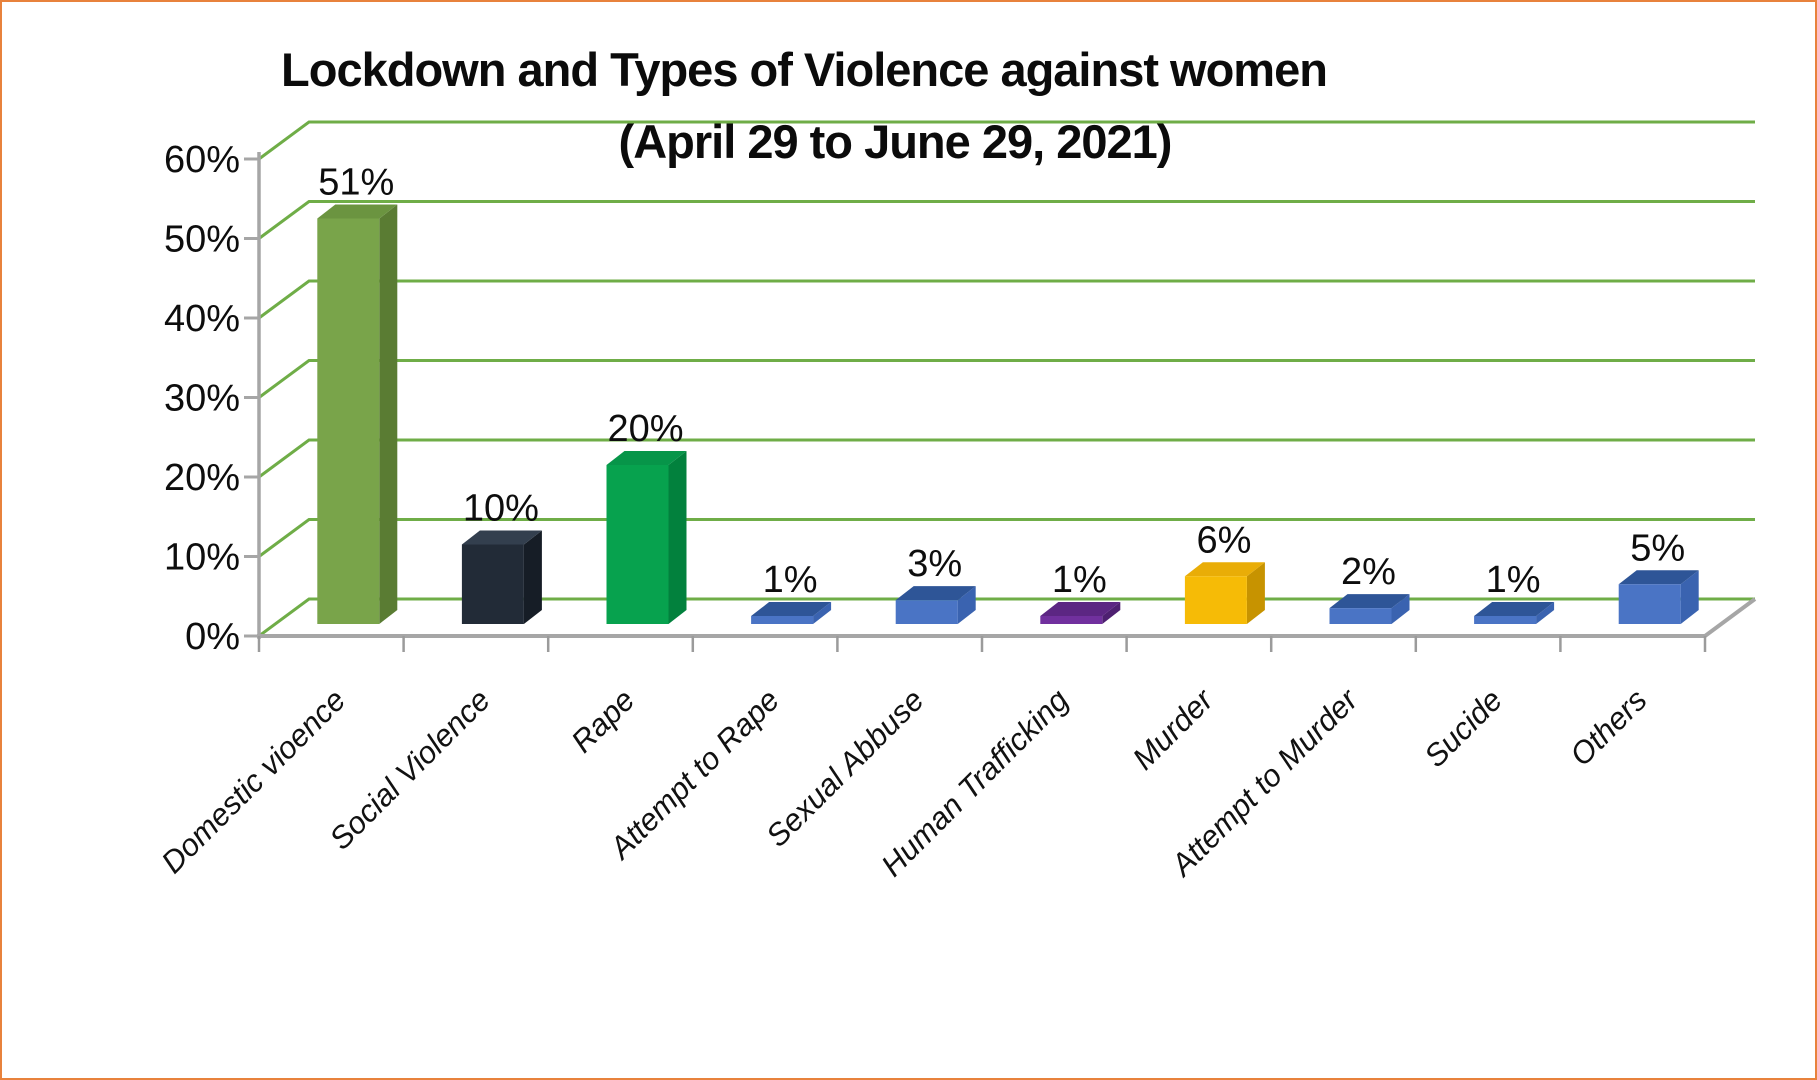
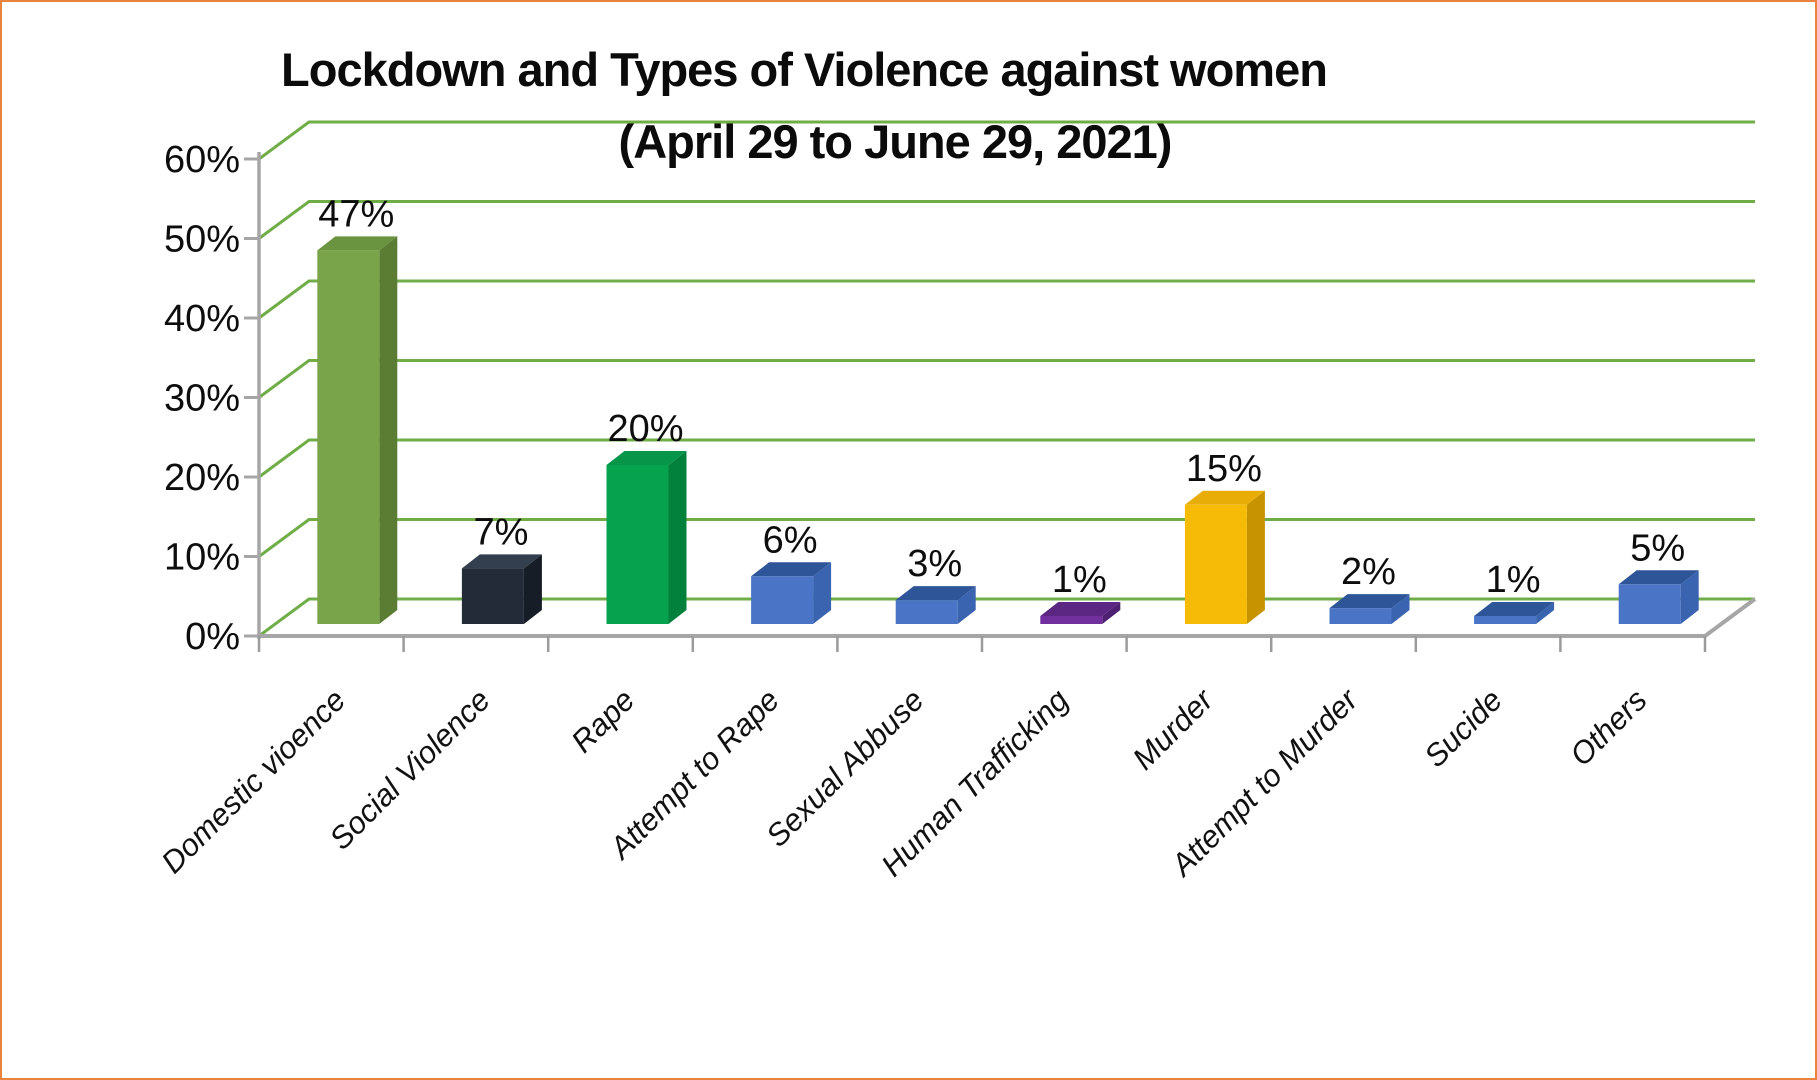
Domestic vioence: 51% -> 47%
Social Violence: 10% -> 7%
Attempt to Rape: 1% -> 6%
Murder: 6% -> 15%
